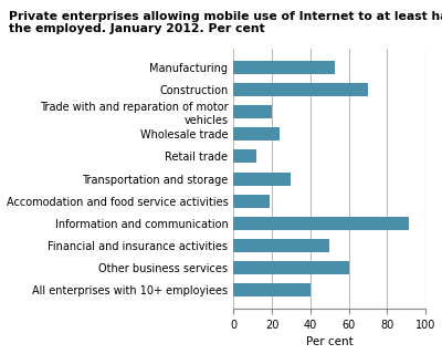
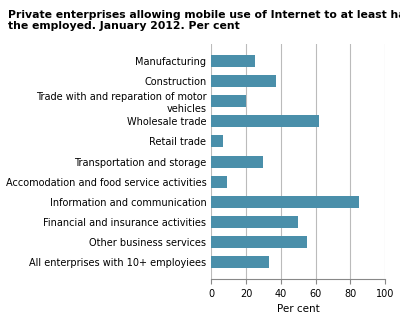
Manufacturing: 53 -> 25
Construction: 70 -> 37
Wholesale trade: 24 -> 62
Retail trade: 12 -> 7
Accomodation and food service activities: 19 -> 9
Information and communication: 91 -> 85
Other business services: 60 -> 55
All enterprises with 10+ employiees: 40 -> 33
